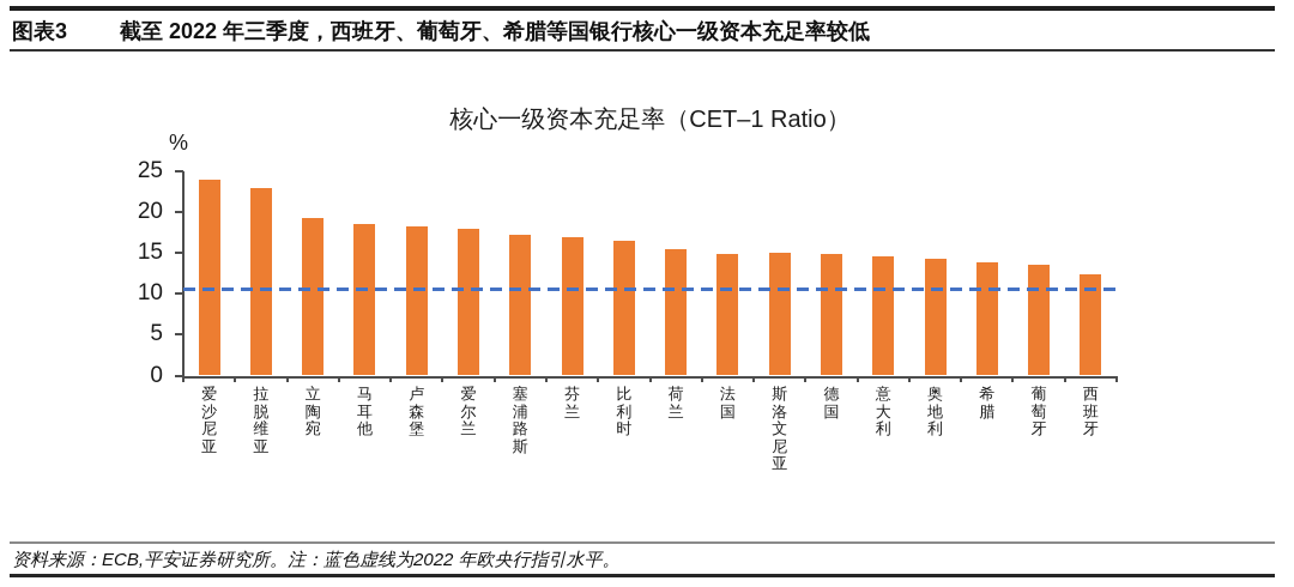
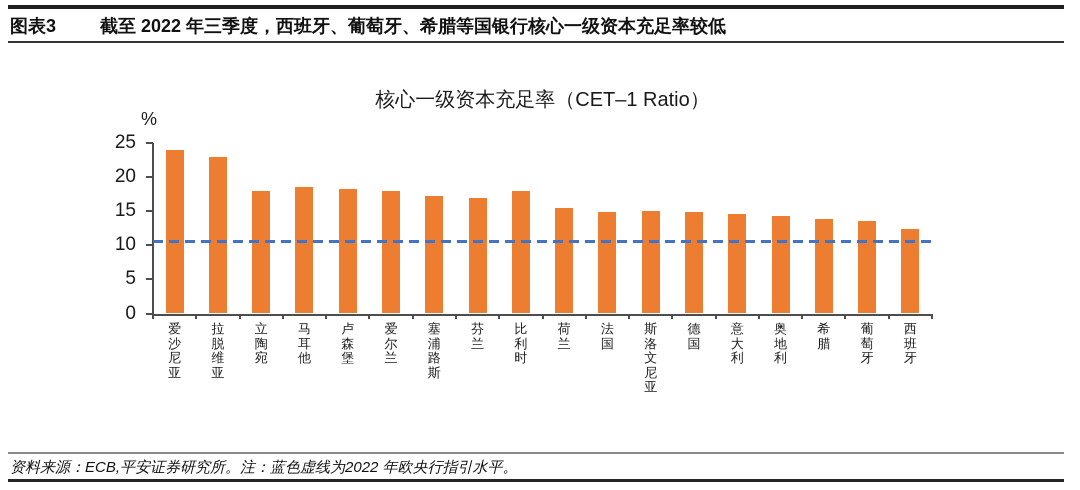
立陶宛: 19 -> 18
比利时: 16 -> 18
